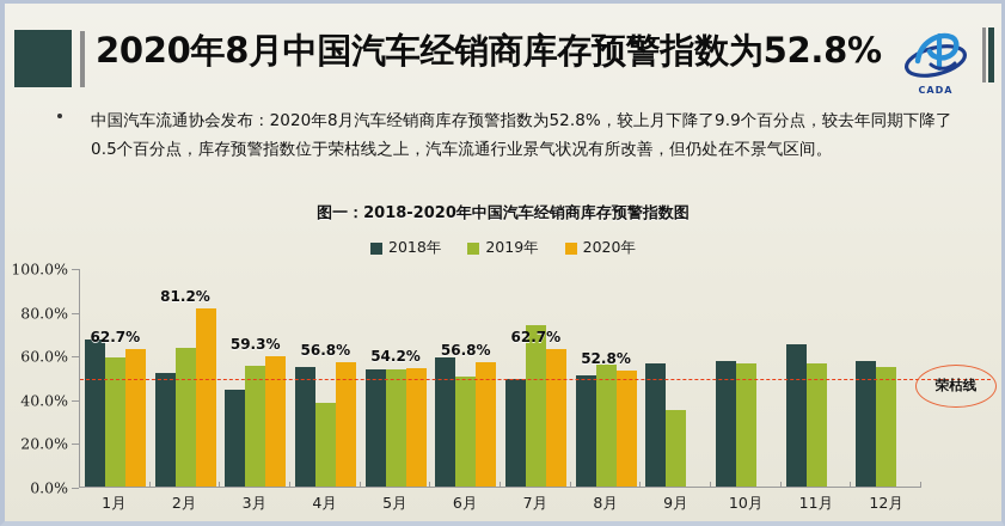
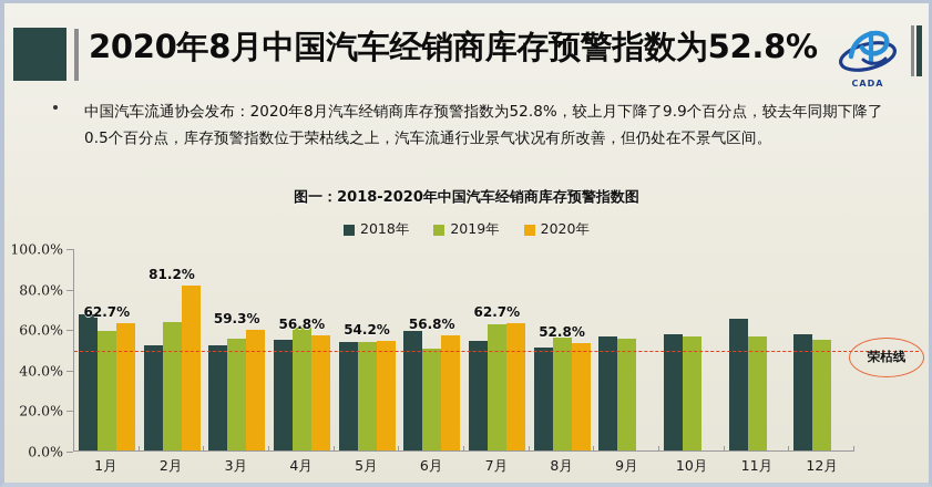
2018年/3月: 44% -> 52%
2019年/4月: 38% -> 61%
2018年/7月: 49% -> 54%
2019年/7月: 74% -> 62%
2019年/9月: 35% -> 55%
